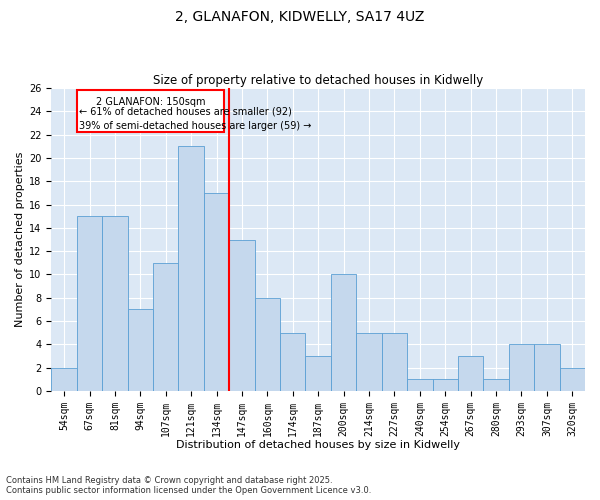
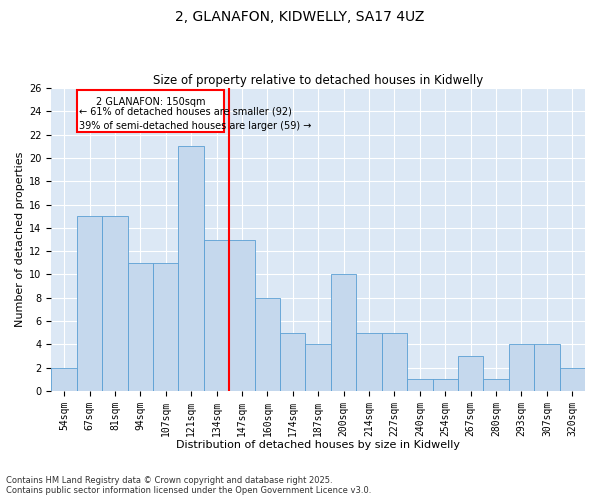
94sqm: 7 -> 11
134sqm: 17 -> 13
187sqm: 3 -> 4
